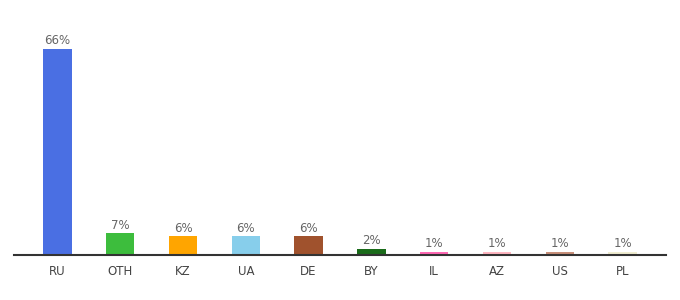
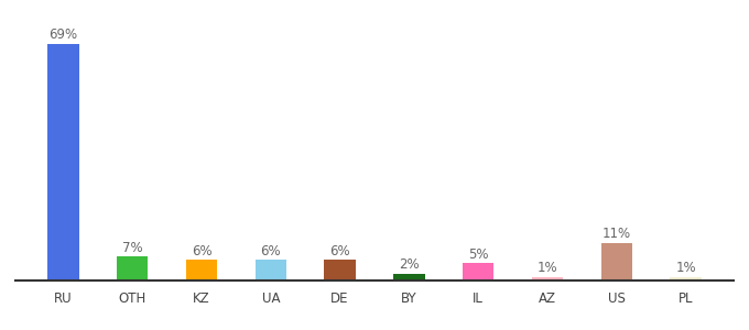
RU: 66% -> 69%
IL: 1% -> 5%
US: 1% -> 11%
